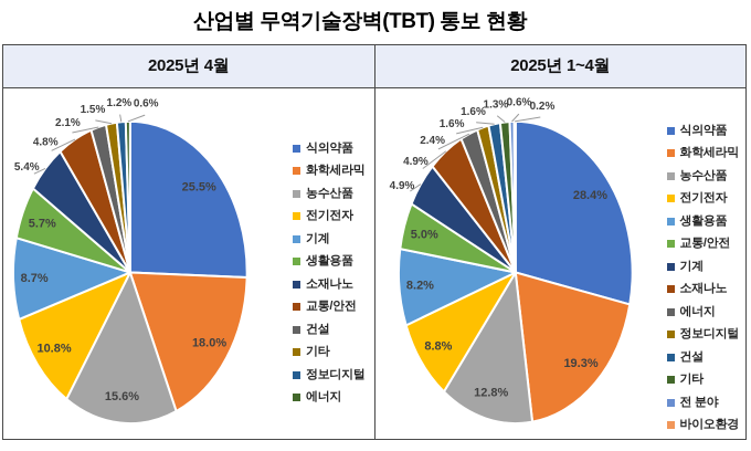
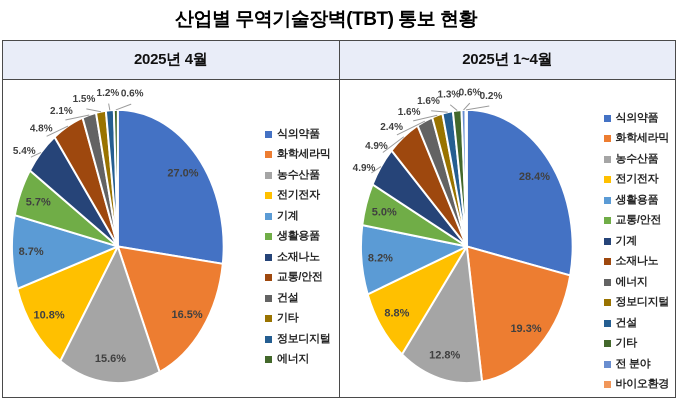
2025년 4월/식의약품: 25.5% -> 27.0%
2025년 4월/화학세라믹: 18.0% -> 16.5%
